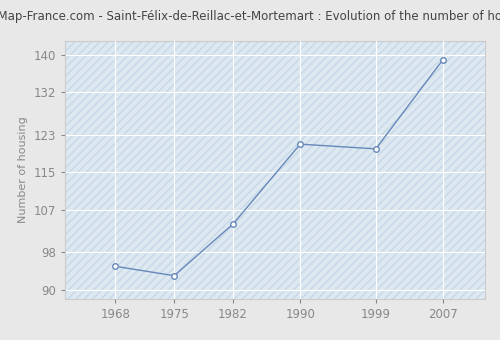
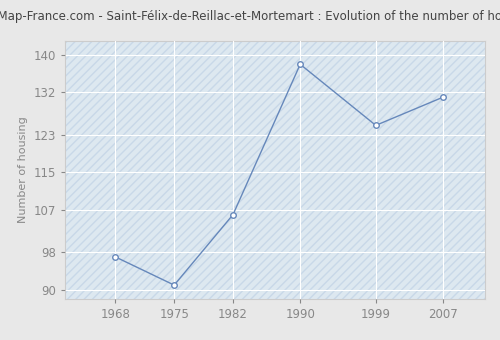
1968: 95 -> 97
1975: 93 -> 91
1982: 104 -> 106
1990: 121 -> 138
1999: 120 -> 125
2007: 139 -> 131
